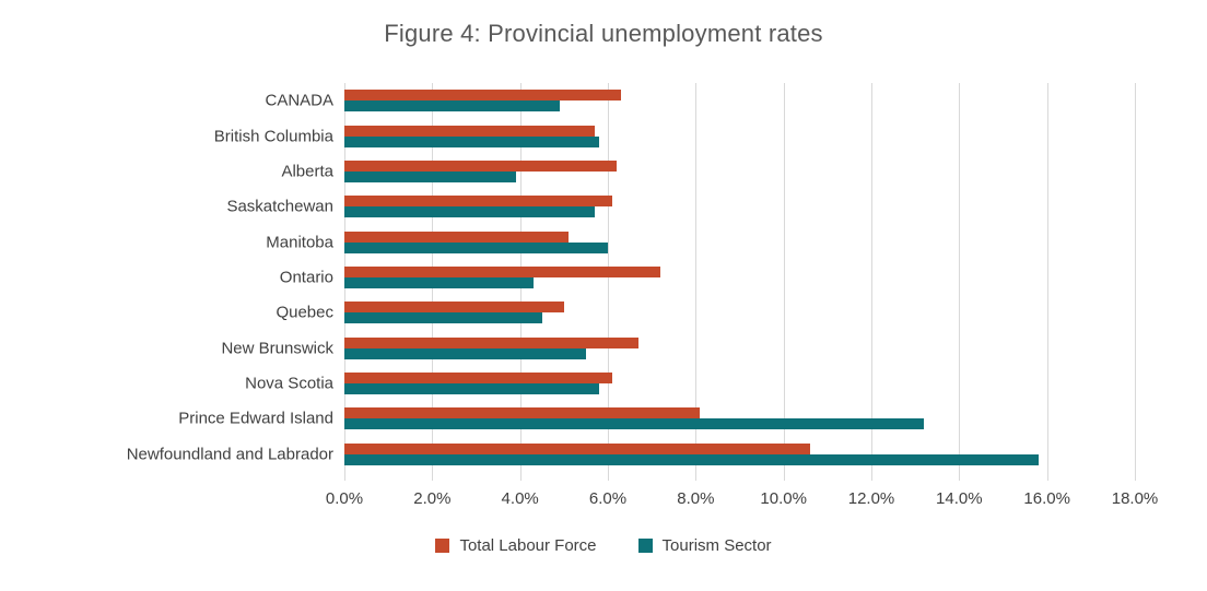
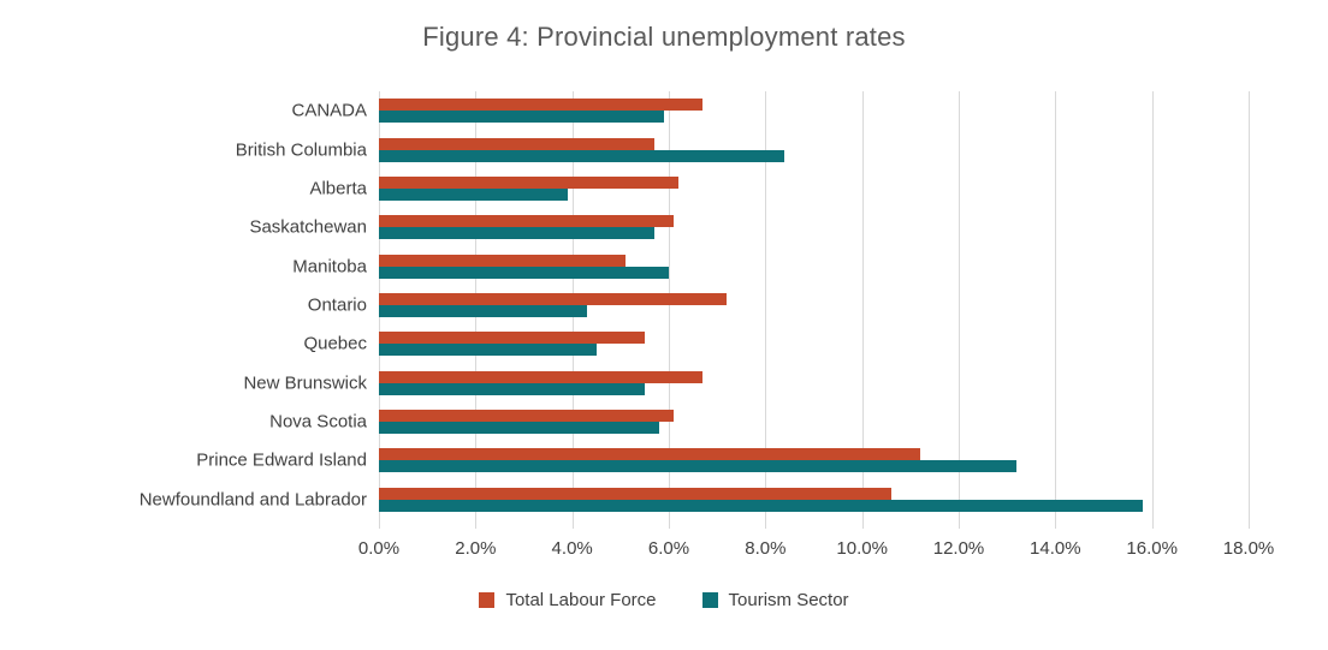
Total Labour Force/CANADA: 6.3% -> 6.7%
Tourism Sector/CANADA: 4.9% -> 5.9%
Tourism Sector/British Columbia: 5.8% -> 8.4%
Total Labour Force/Quebec: 5.0% -> 5.5%
Total Labour Force/Prince Edward Island: 8.1% -> 11.2%
